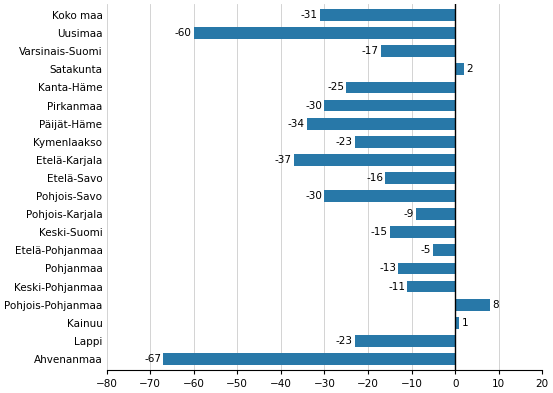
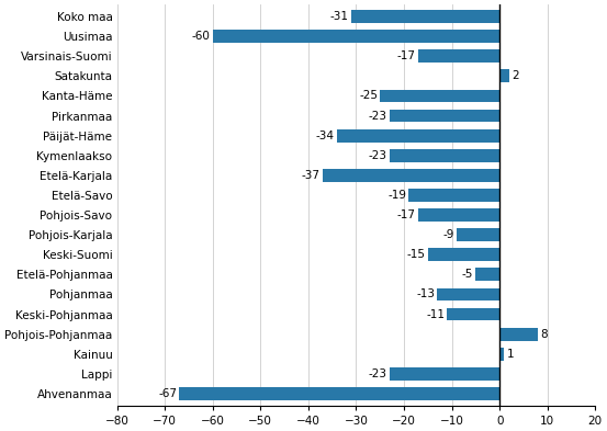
Pirkanmaa: -30 -> -23
Etelä-Savo: -16 -> -19
Pohjois-Savo: -30 -> -17
